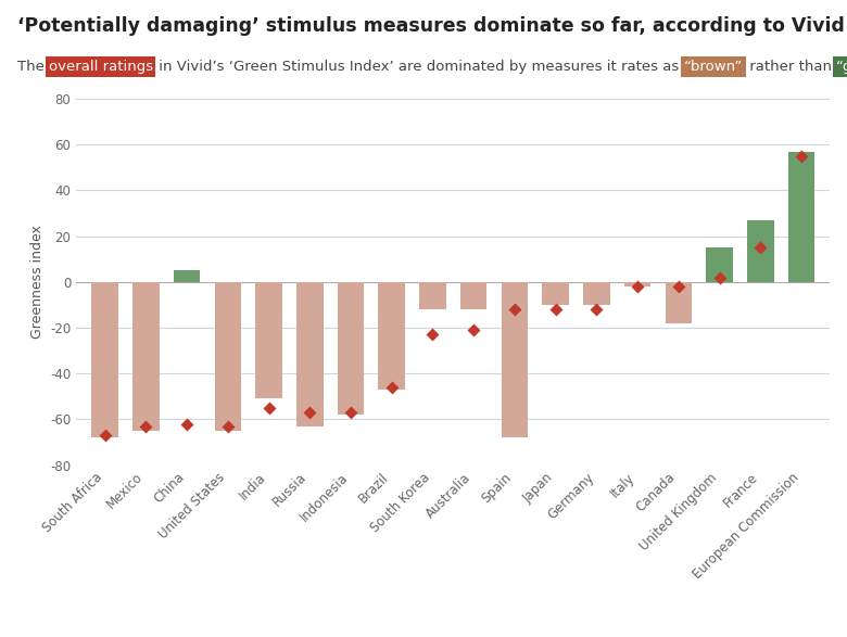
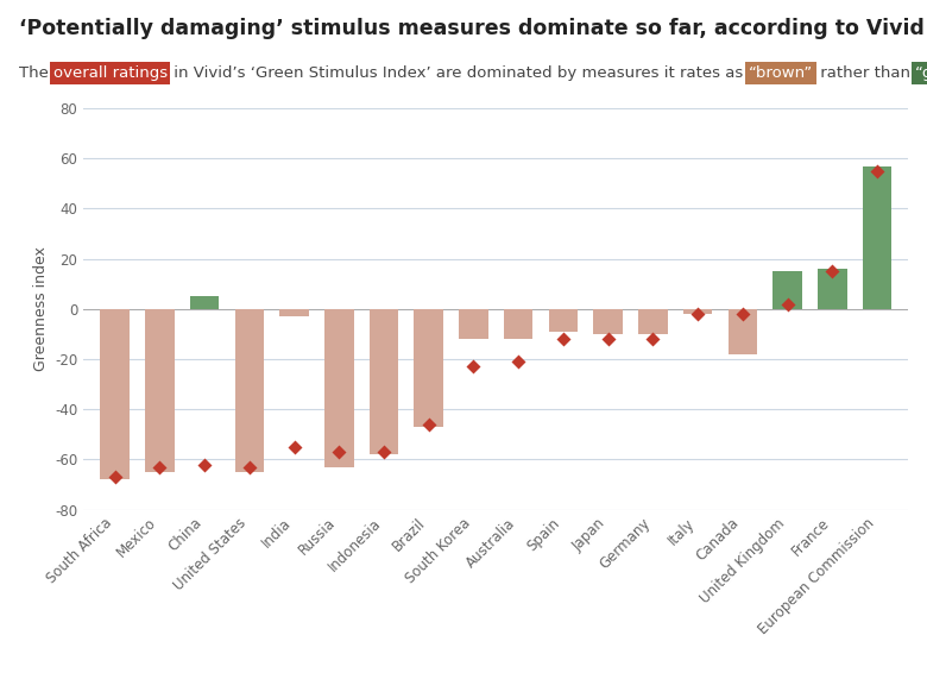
India: -51 -> -3
Spain: -68 -> -9
France: 27 -> 16
